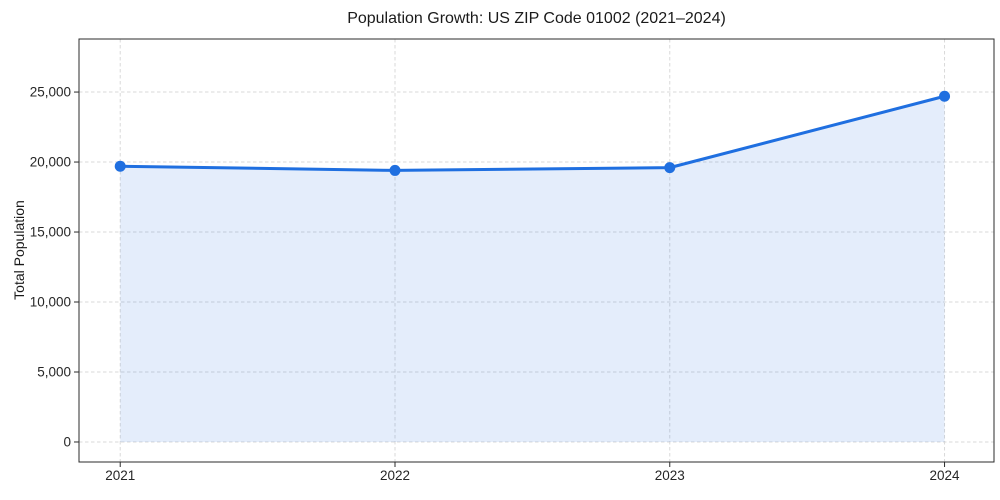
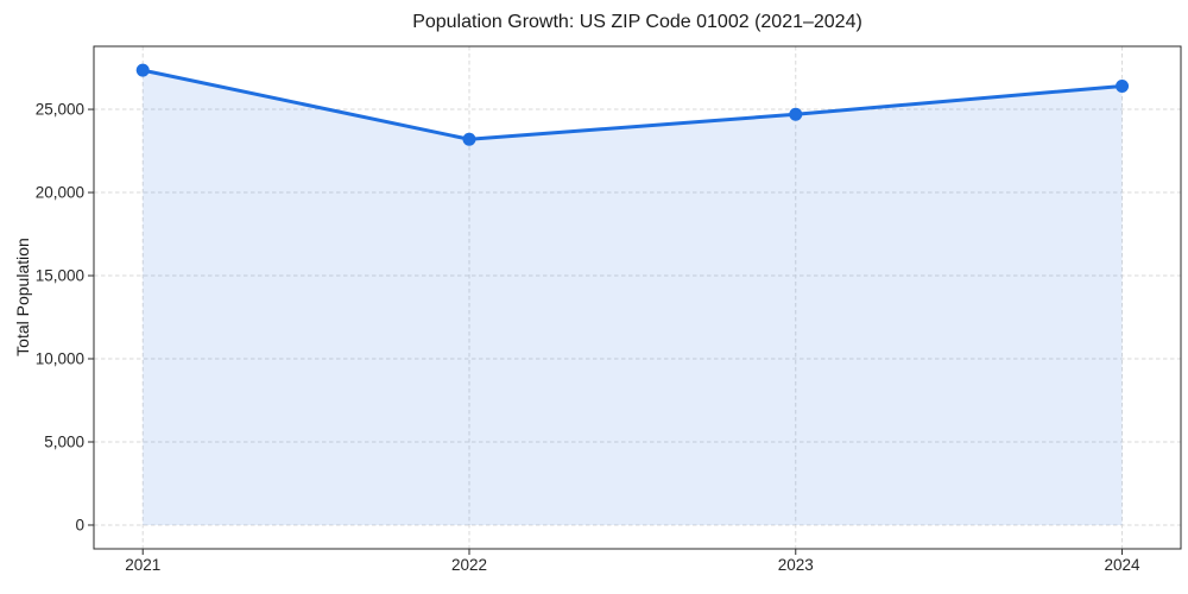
2021: 19700 -> 27400
2022: 19400 -> 23200
2023: 19600 -> 24700
2024: 24700 -> 26400
